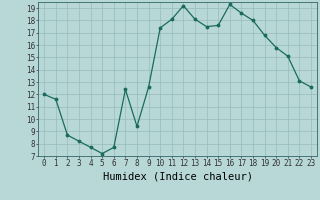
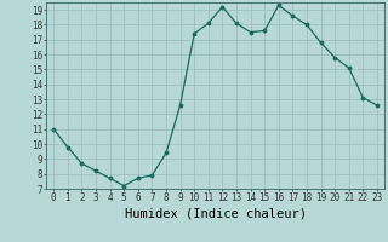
0: 12.0 -> 11.0
1: 11.6 -> 9.8
7: 12.4 -> 7.9
